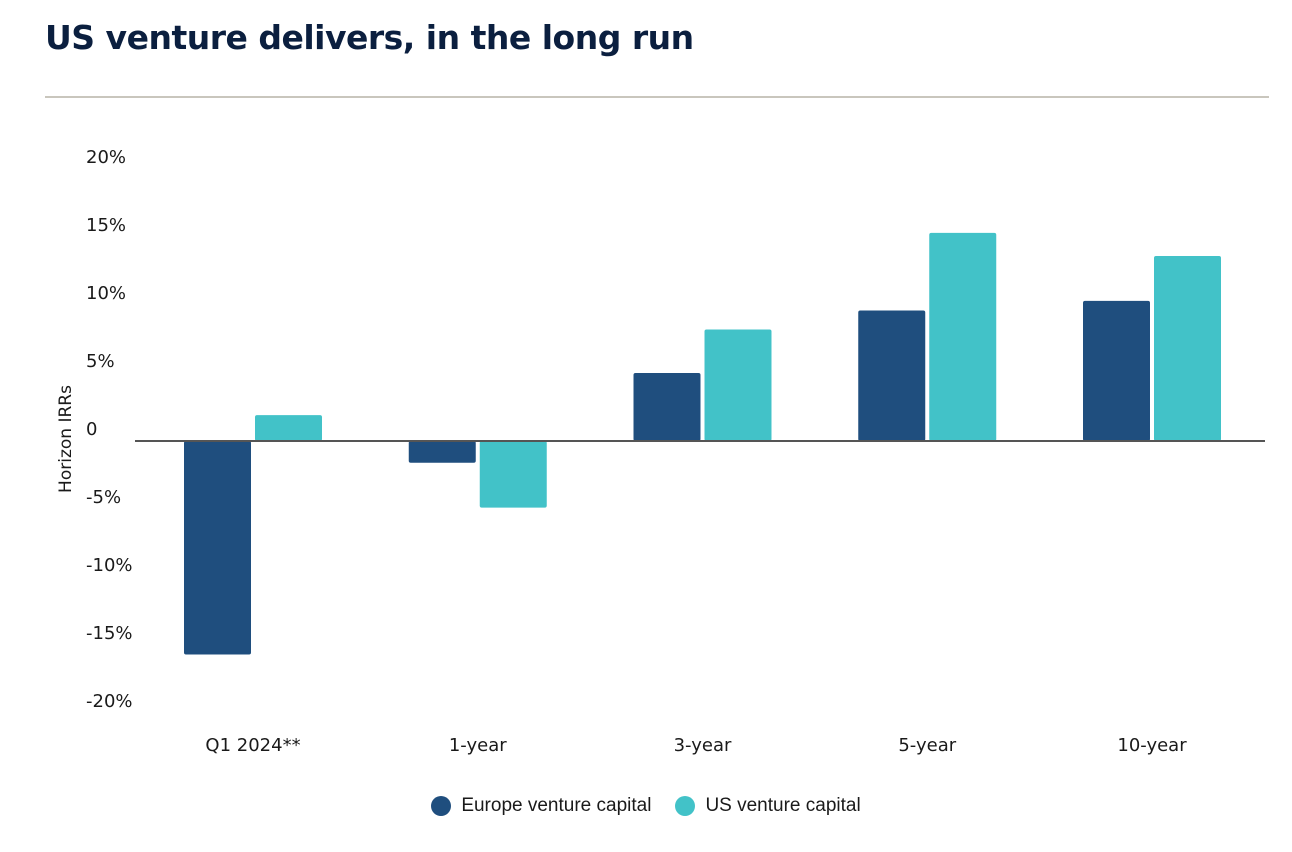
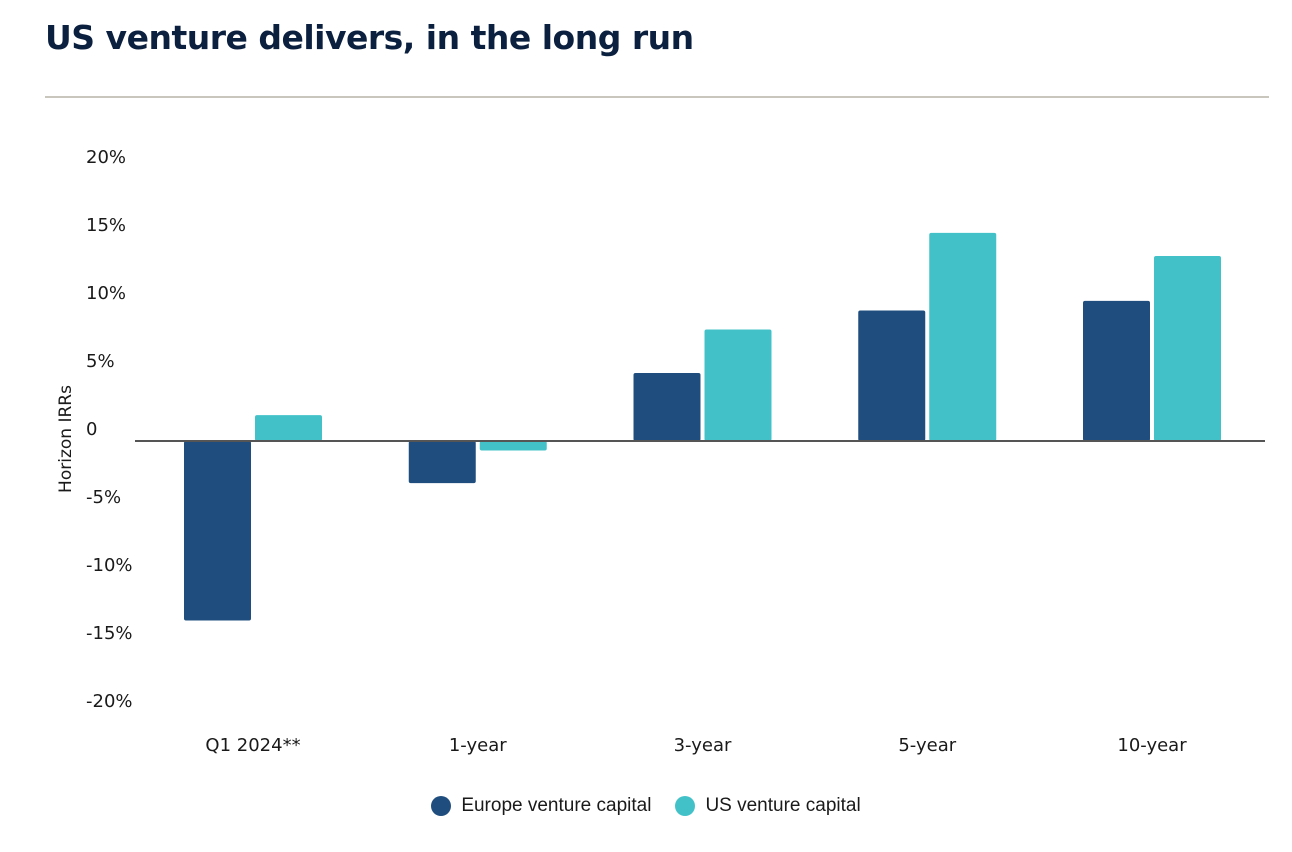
Europe venture capital/Q1 2024**: -15.7% -> -13.2%
Europe venture capital/1-year: -1.6% -> -3.1%
US venture capital/1-year: -4.9% -> -0.7%
